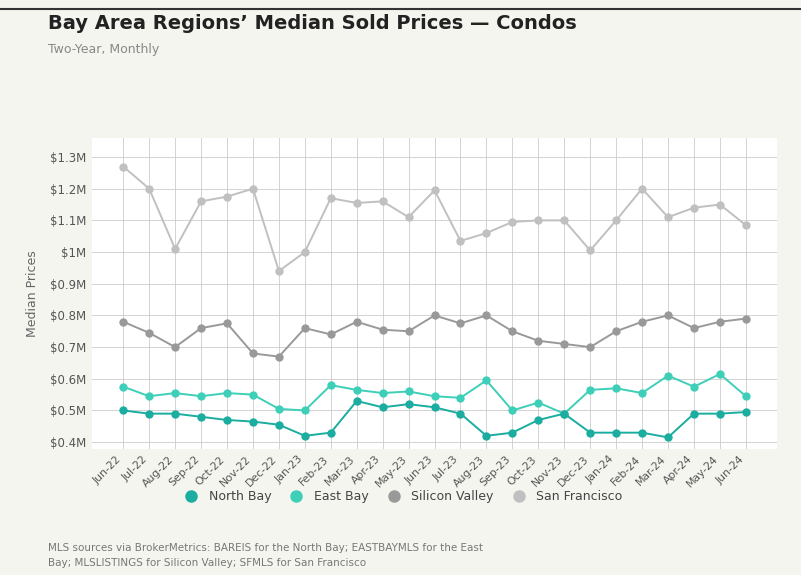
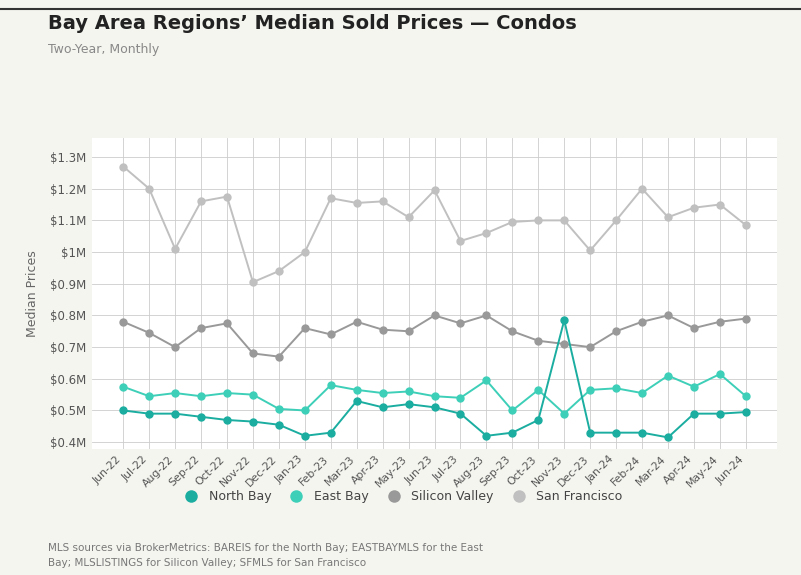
San Francisco/Nov-22: $1.200M -> $0.905M
East Bay/Oct-23: $0.525M -> $0.565M
North Bay/Nov-23: $0.490M -> $0.785M
